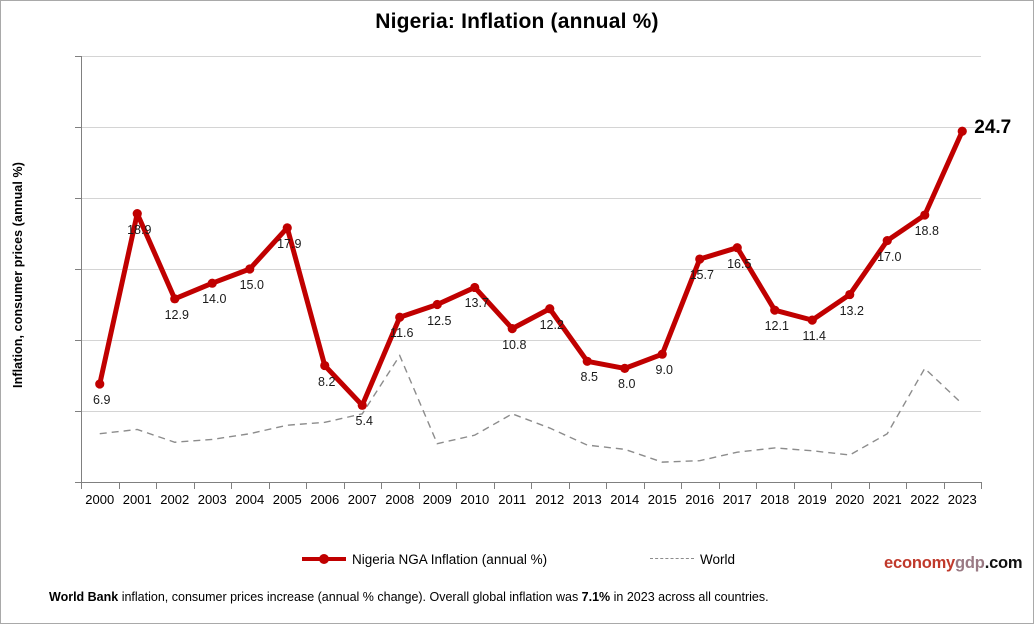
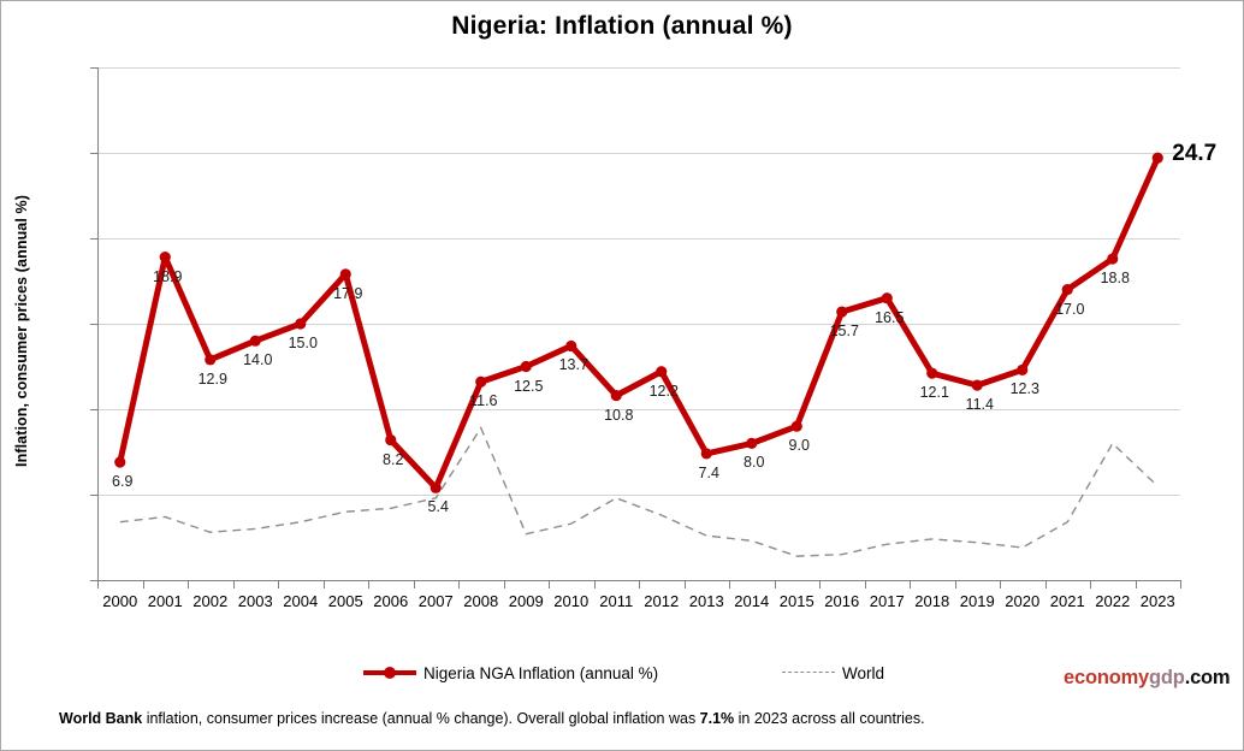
Nigeria NGA Inflation (annual %)/2013: 8.5 -> 7.4
Nigeria NGA Inflation (annual %)/2020: 13.2 -> 12.3
